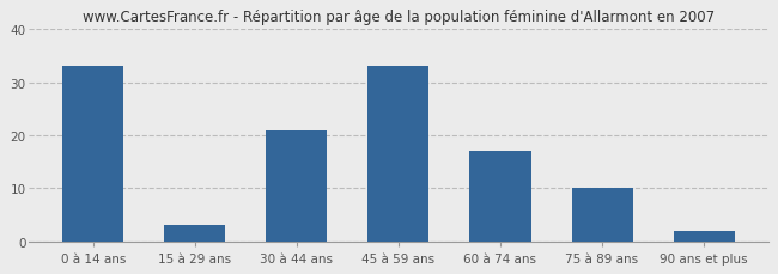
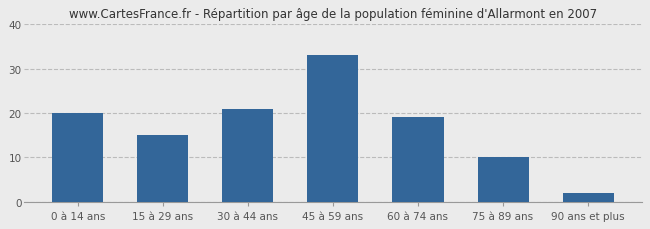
0 à 14 ans: 33 -> 20
15 à 29 ans: 3 -> 15
60 à 74 ans: 17 -> 19
